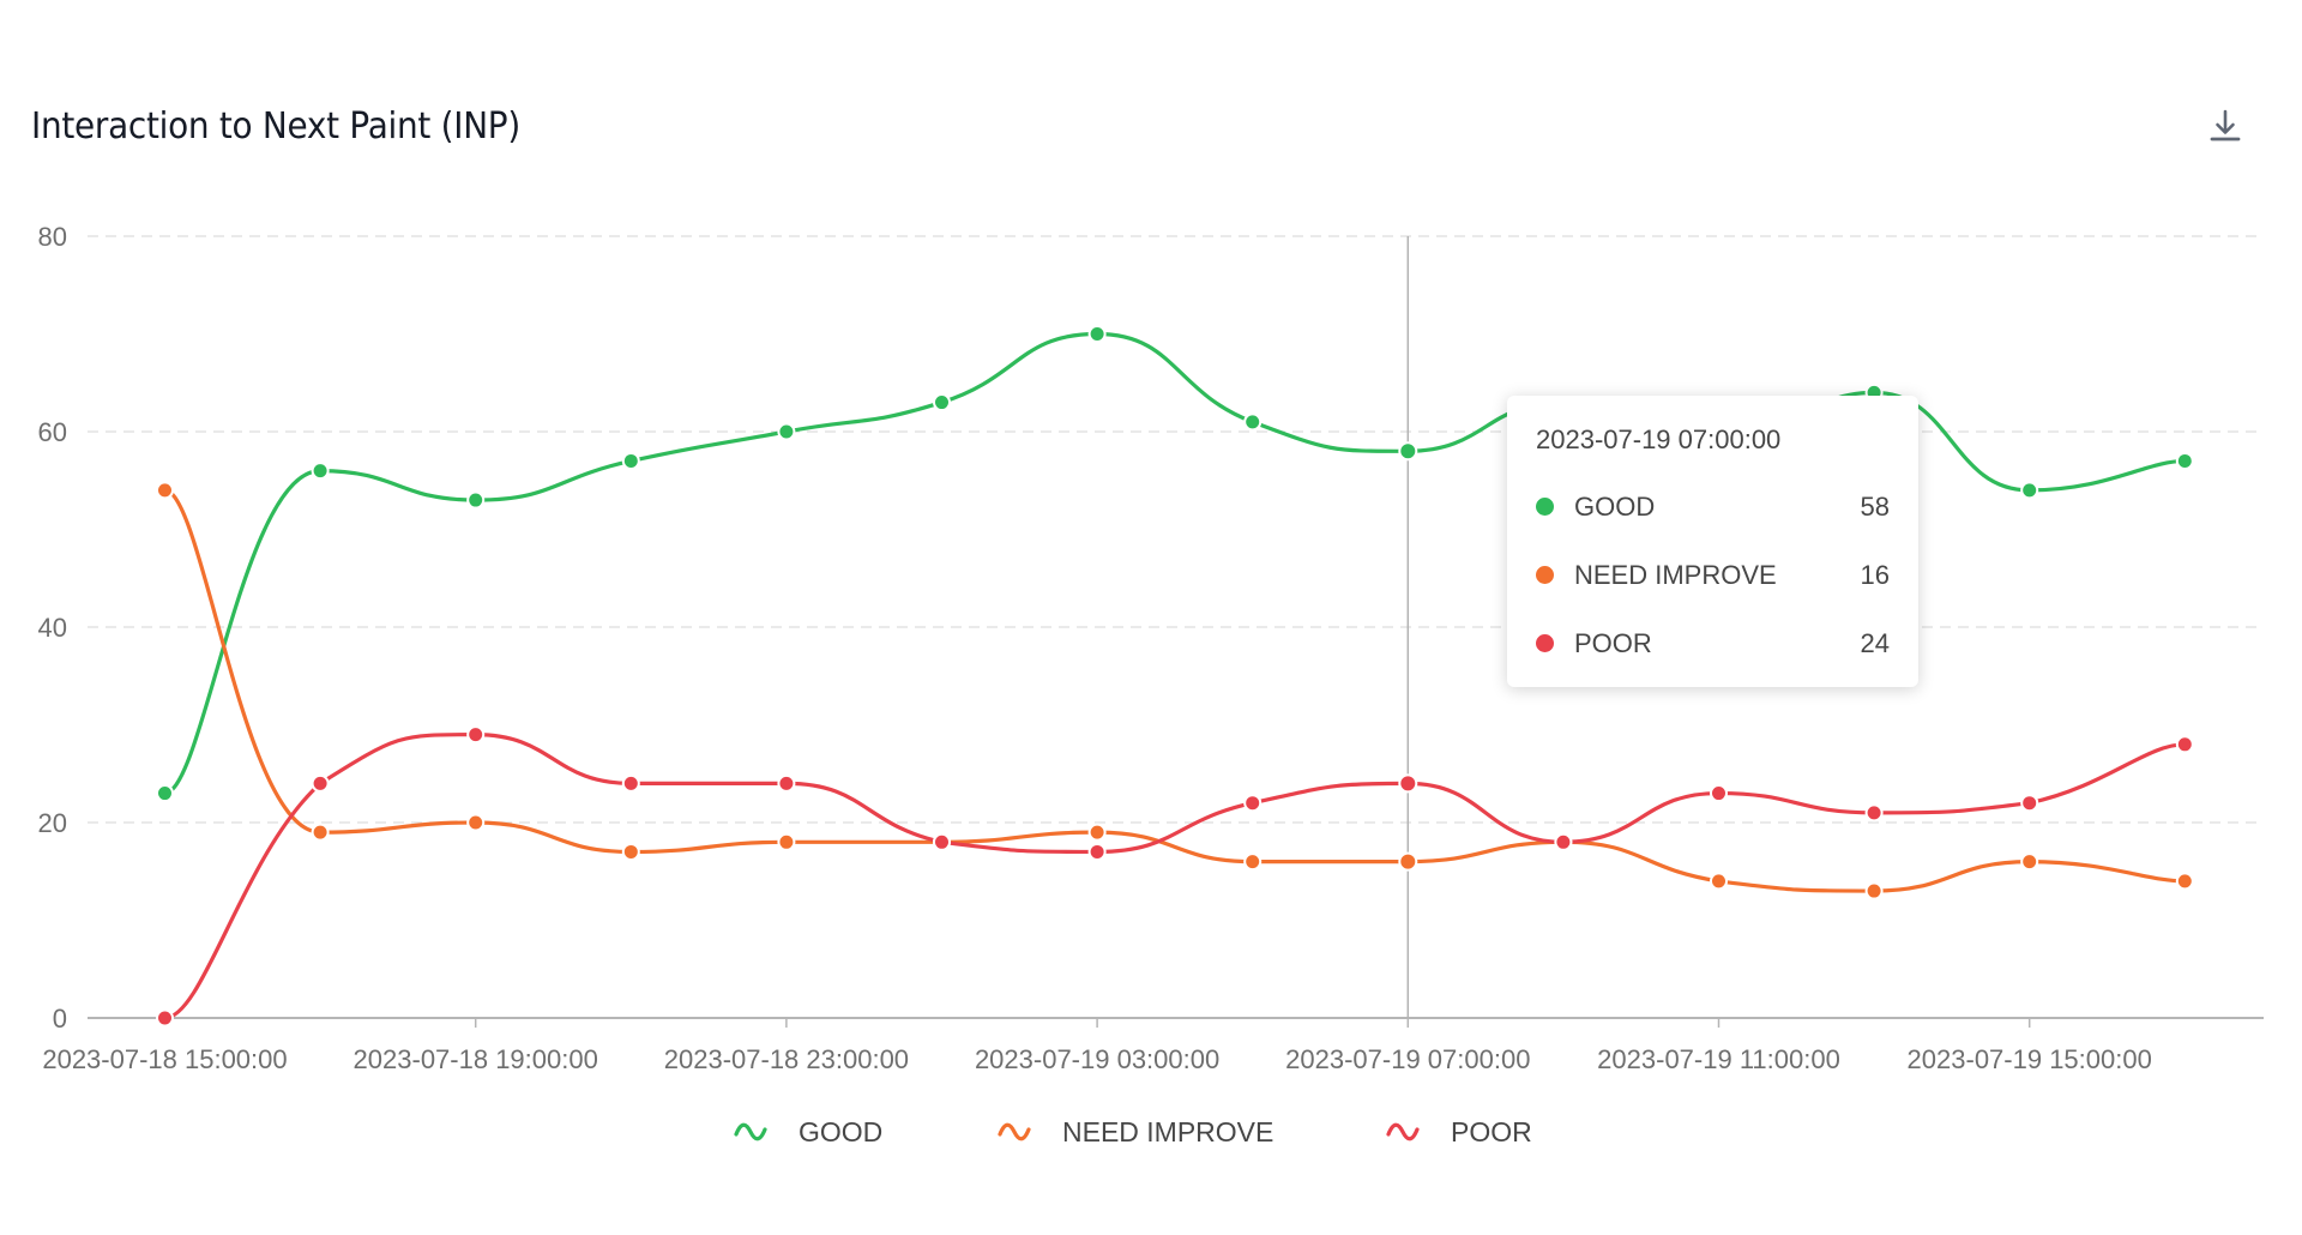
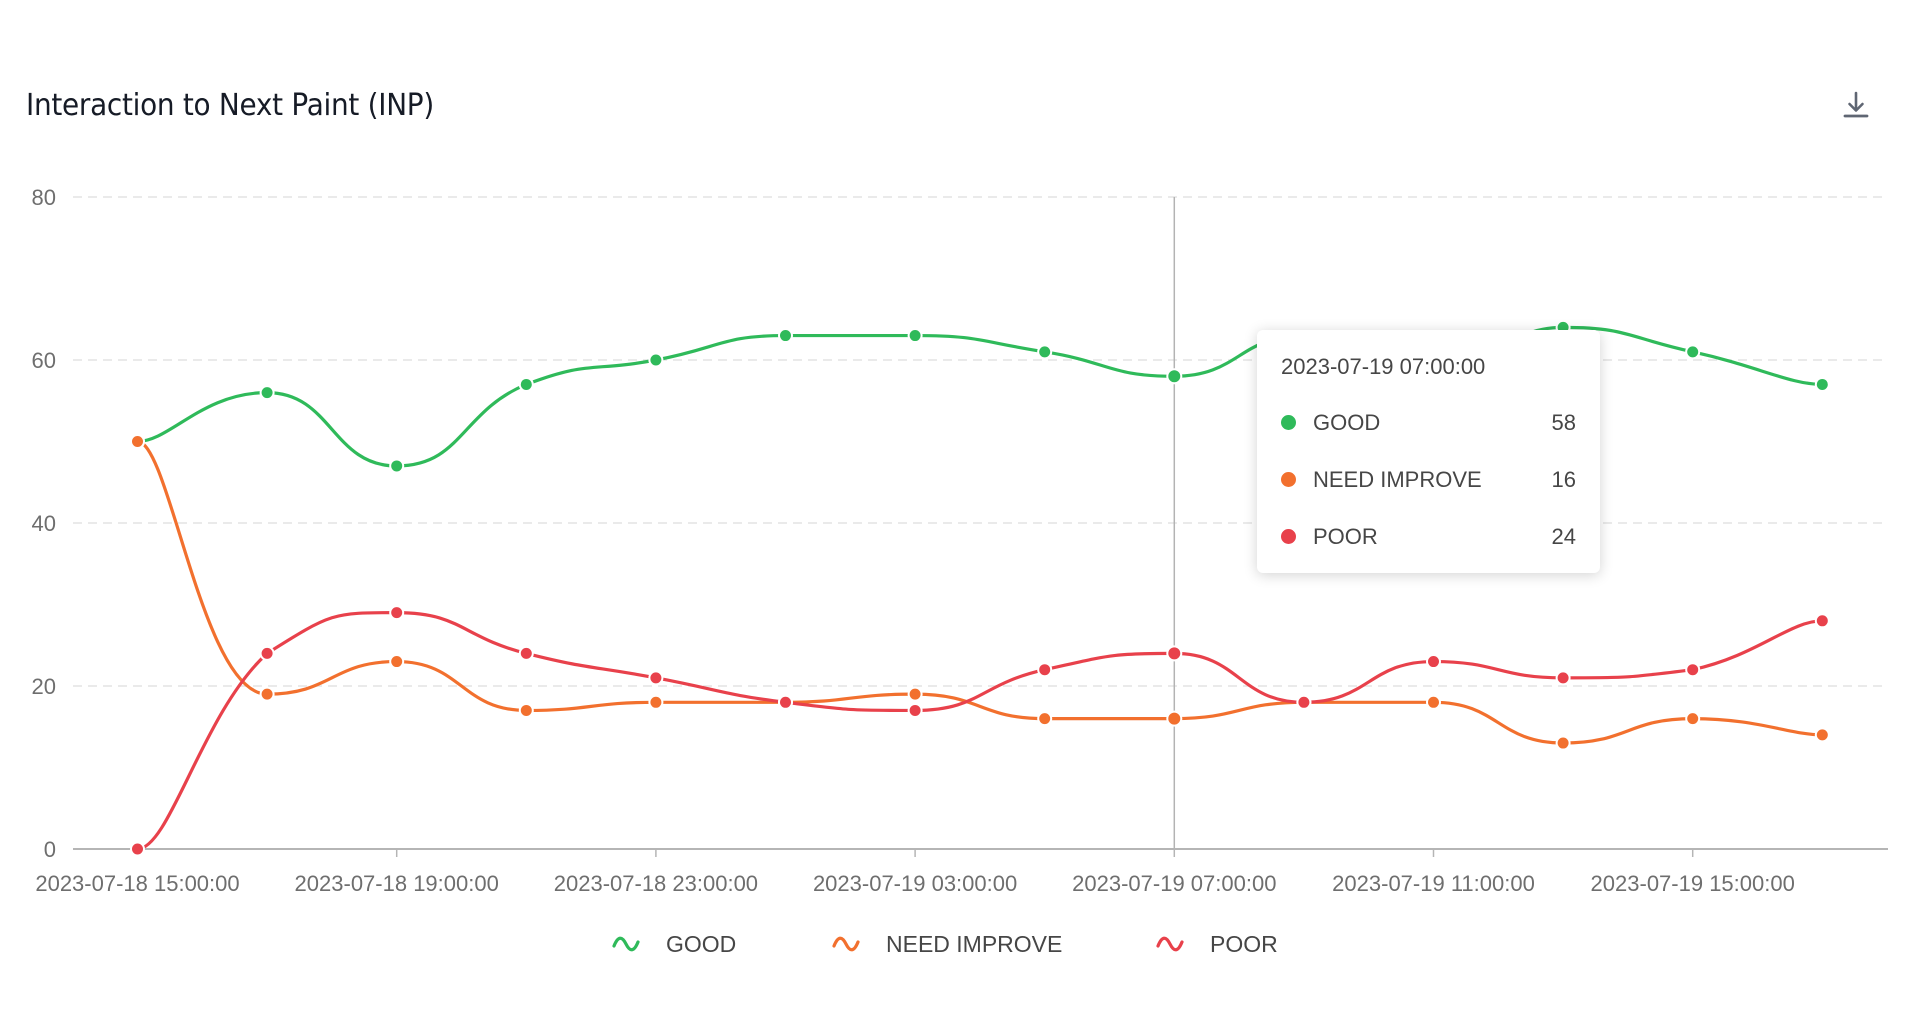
GOOD/2023-07-18 15:00:00: 23 -> 50
NEED IMPROVE/2023-07-18 15:00:00: 54 -> 50
GOOD/2023-07-18 19:00:00: 53 -> 47
NEED IMPROVE/2023-07-18 19:00:00: 20 -> 23
POOR/2023-07-18 23:00:00: 24 -> 21
GOOD/2023-07-19 03:00:00: 70 -> 63
NEED IMPROVE/2023-07-19 11:00:00: 14 -> 18
GOOD/2023-07-19 15:00:00: 54 -> 61
